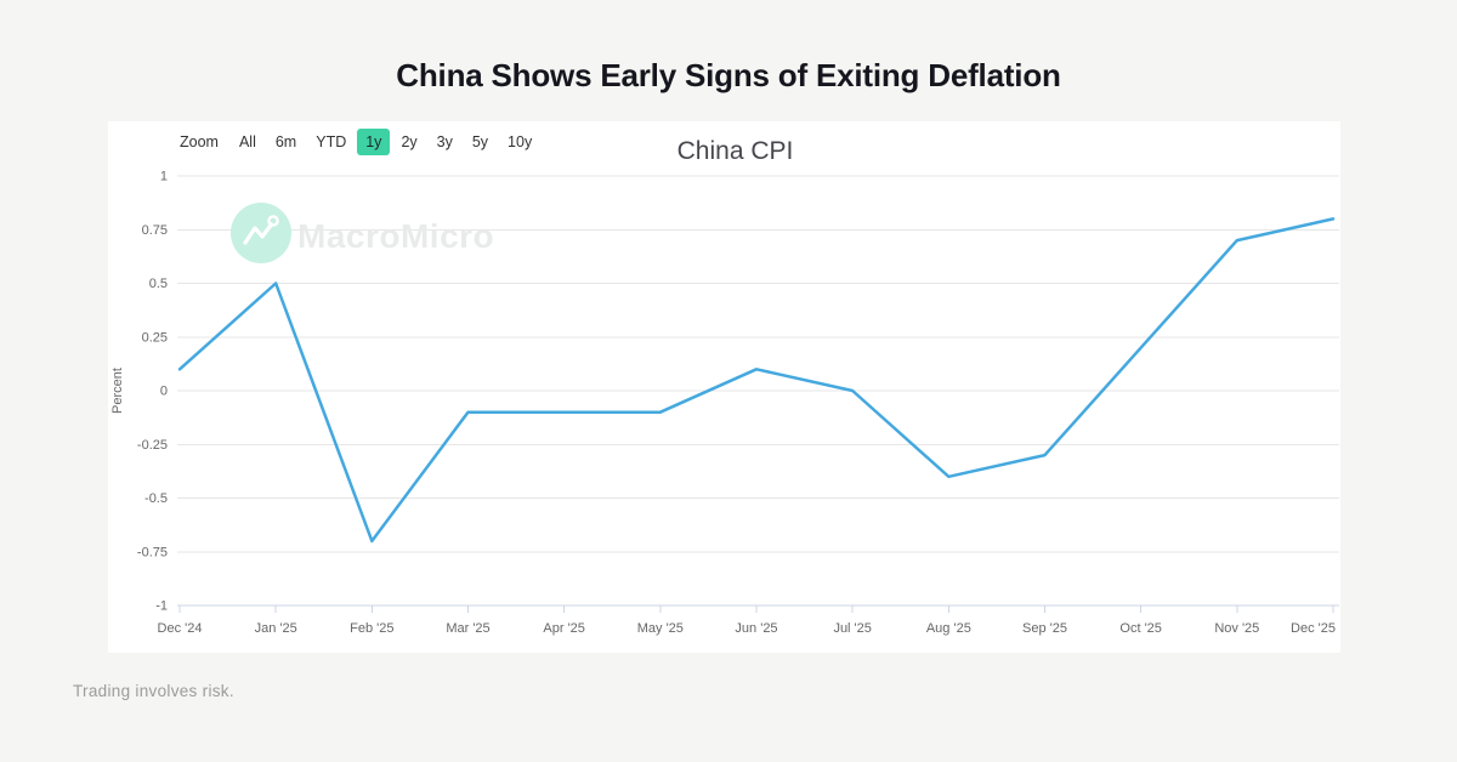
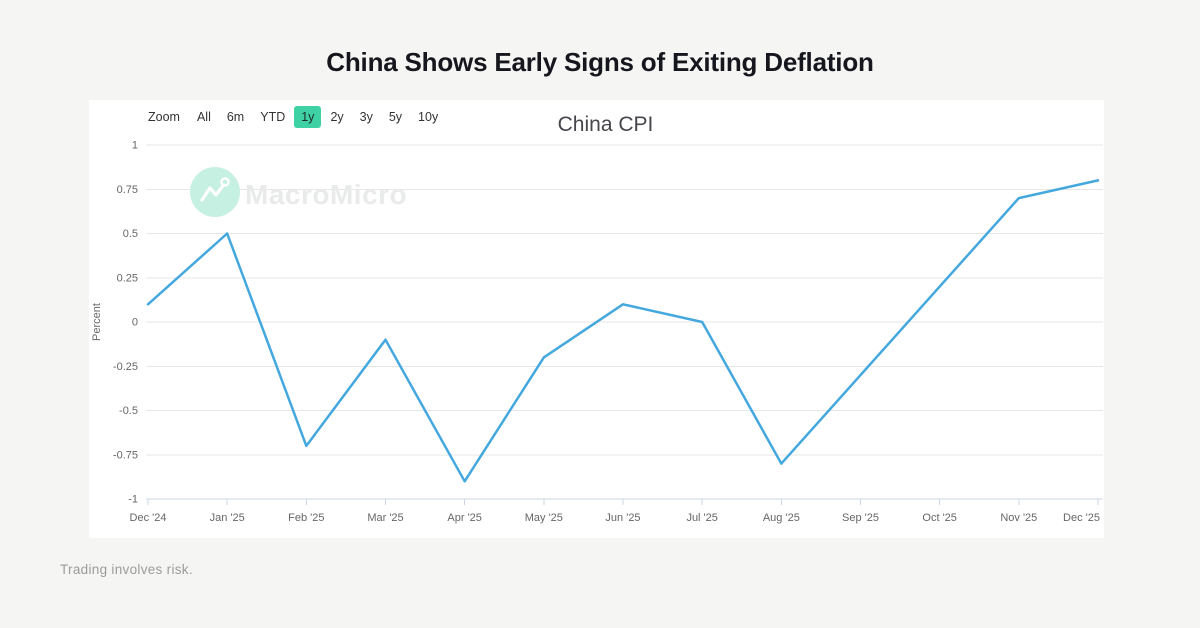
Apr '25: -0.1 -> -0.9
May '25: -0.1 -> -0.2
Aug '25: -0.4 -> -0.8
